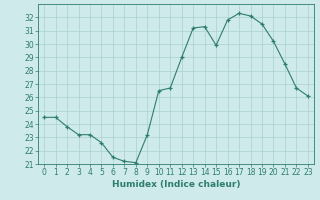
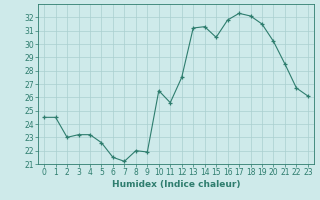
2: 23.8 -> 23.0
8: 21.1 -> 22.0
9: 23.2 -> 21.9
11: 26.7 -> 25.6
12: 29.0 -> 27.5
15: 29.9 -> 30.5
